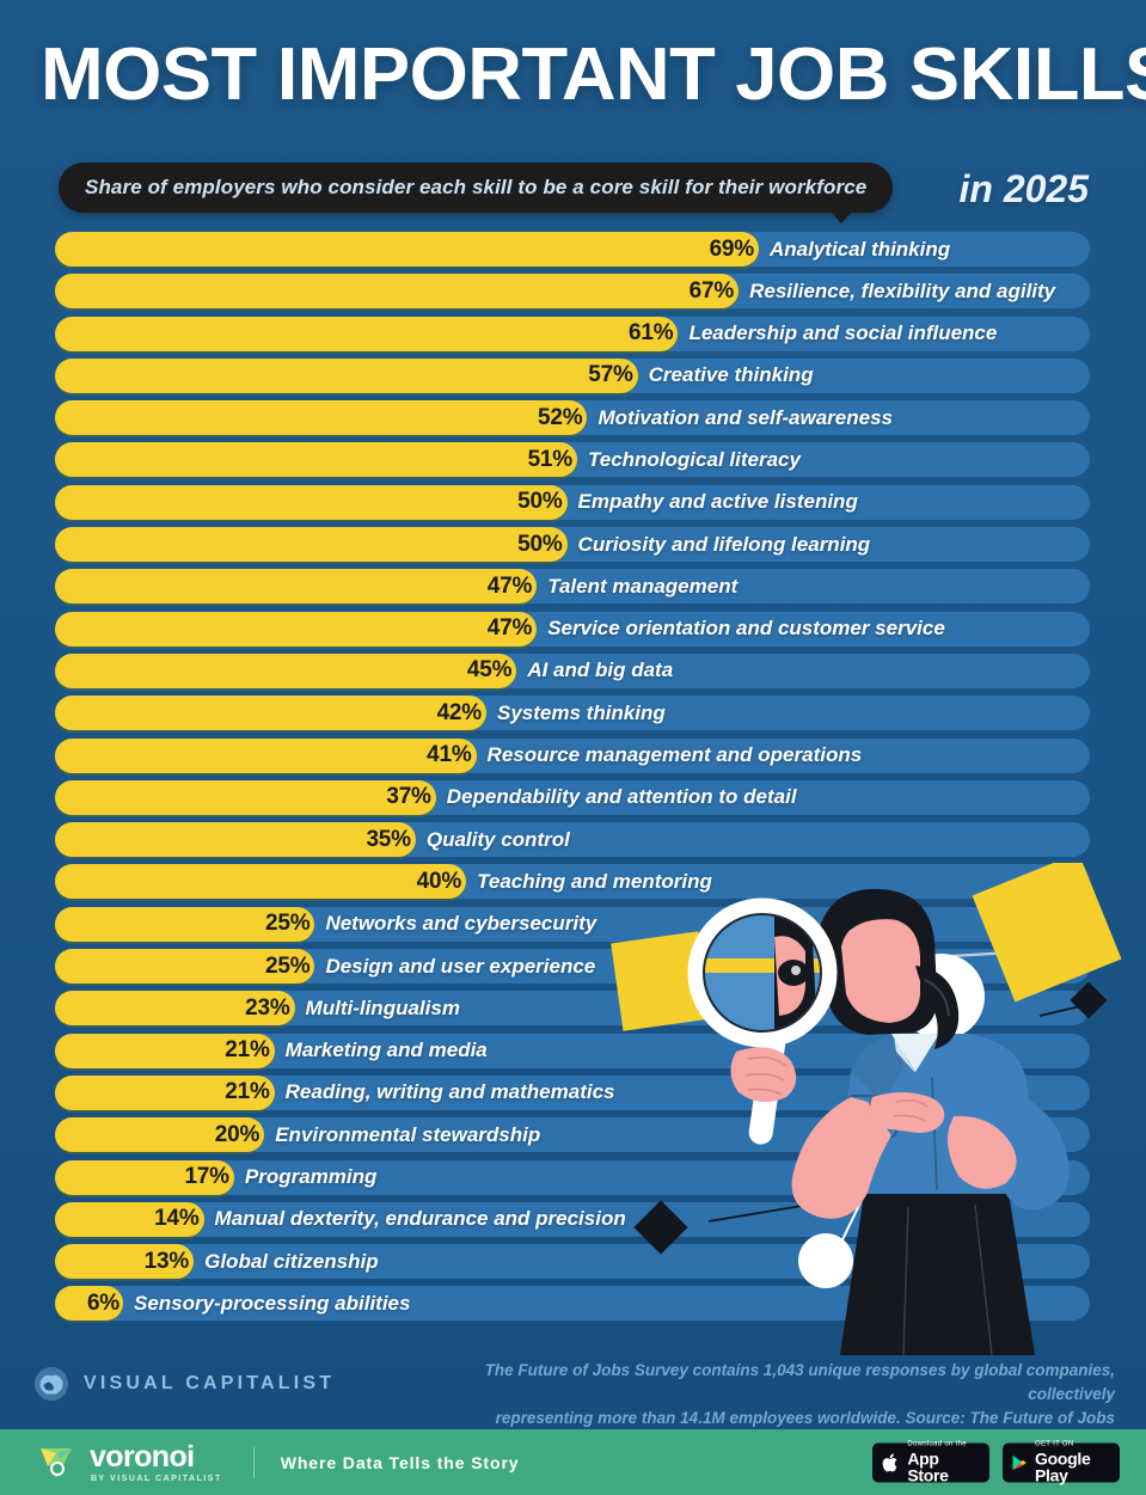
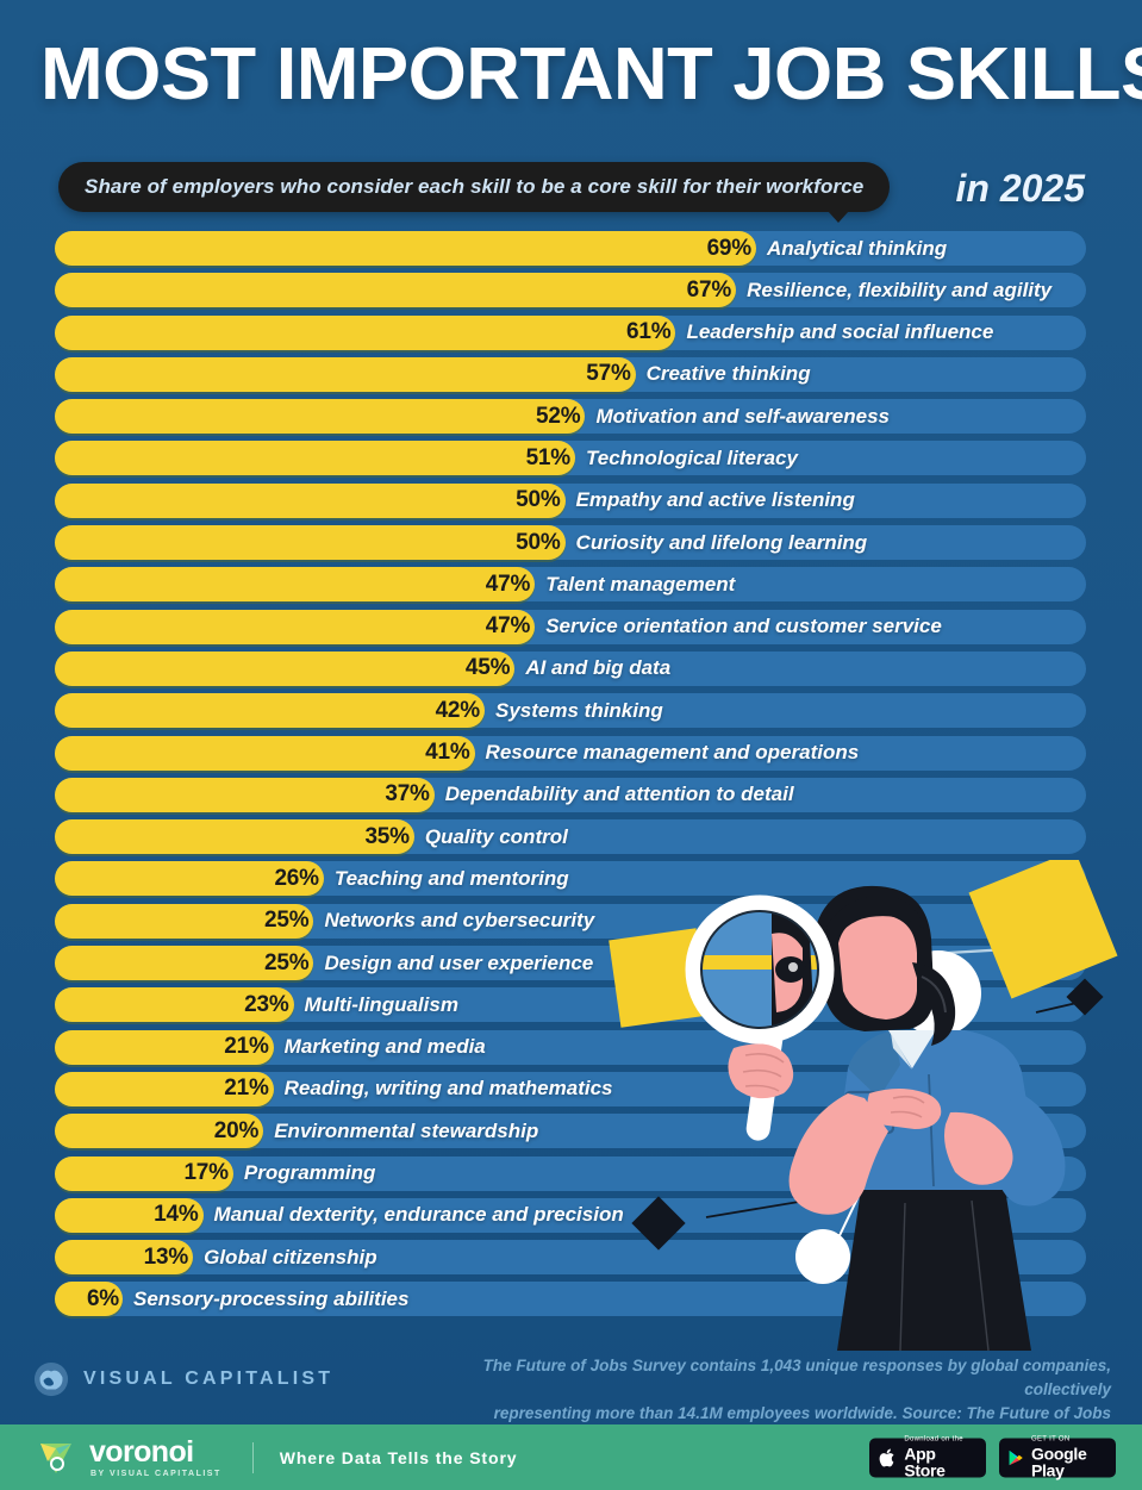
Teaching and mentoring: 40% -> 26%
